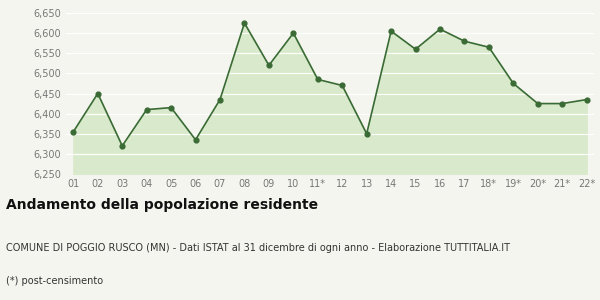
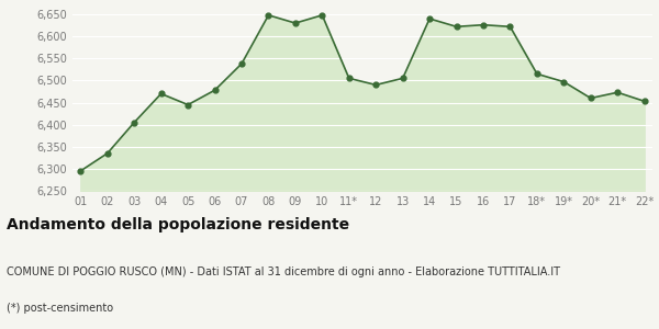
01: 6,355 -> 6,295
02: 6,450 -> 6,335
03: 6,320 -> 6,405
04: 6,410 -> 6,470
05: 6,415 -> 6,445
06: 6,335 -> 6,478
07: 6,435 -> 6,538
08: 6,625 -> 6,648
09: 6,520 -> 6,630
10: 6,600 -> 6,648
11*: 6,485 -> 6,505
12: 6,470 -> 6,490
13: 6,350 -> 6,505
14: 6,605 -> 6,640
15: 6,560 -> 6,622
16: 6,610 -> 6,626
17: 6,580 -> 6,622
18*: 6,565 -> 6,515
19*: 6,475 -> 6,497
20*: 6,425 -> 6,460
21*: 6,425 -> 6,473
22*: 6,435 -> 6,453
